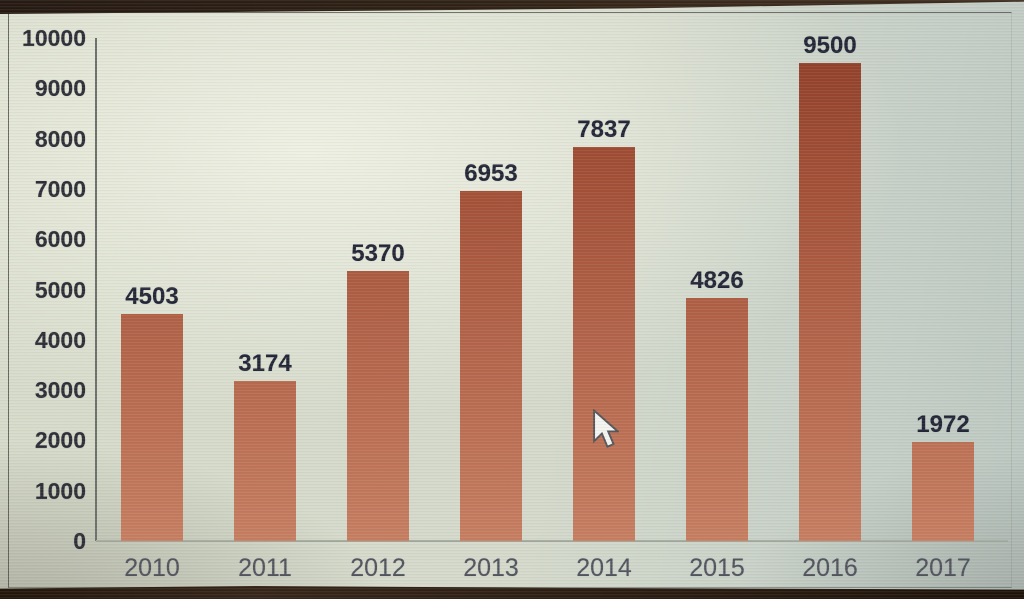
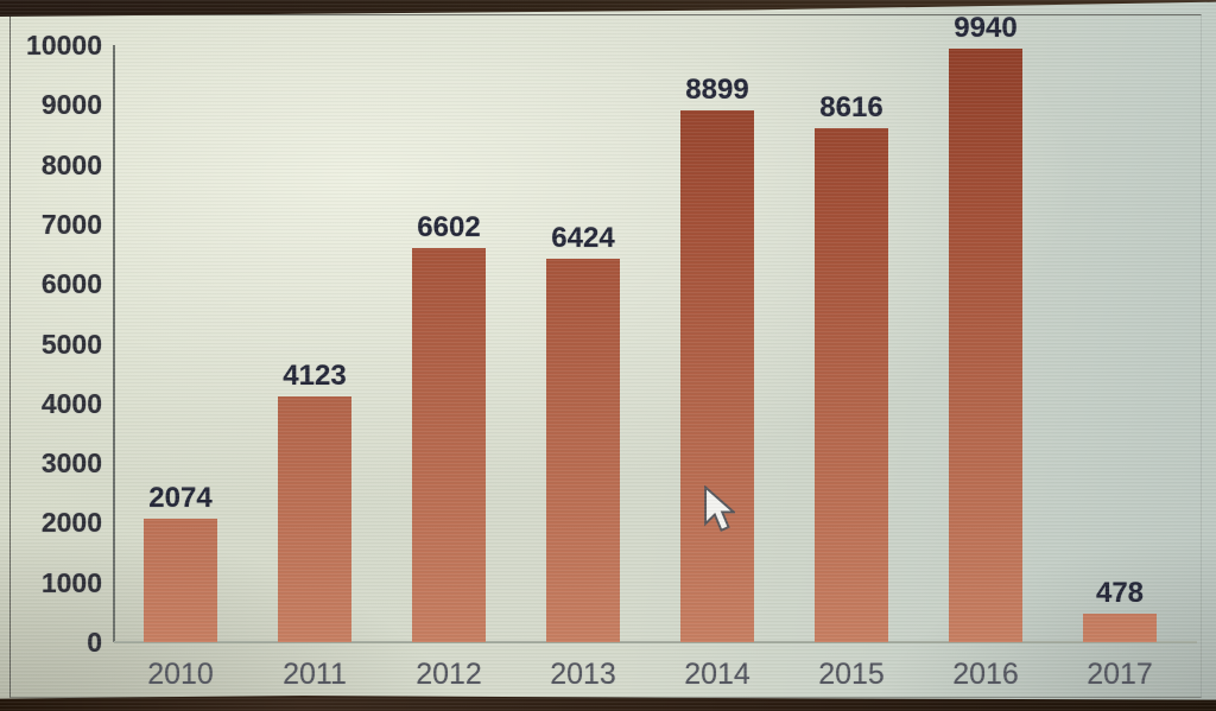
2010: 4503 -> 2074
2011: 3174 -> 4123
2012: 5370 -> 6602
2013: 6953 -> 6424
2014: 7837 -> 8899
2015: 4826 -> 8616
2016: 9500 -> 9940
2017: 1972 -> 478
